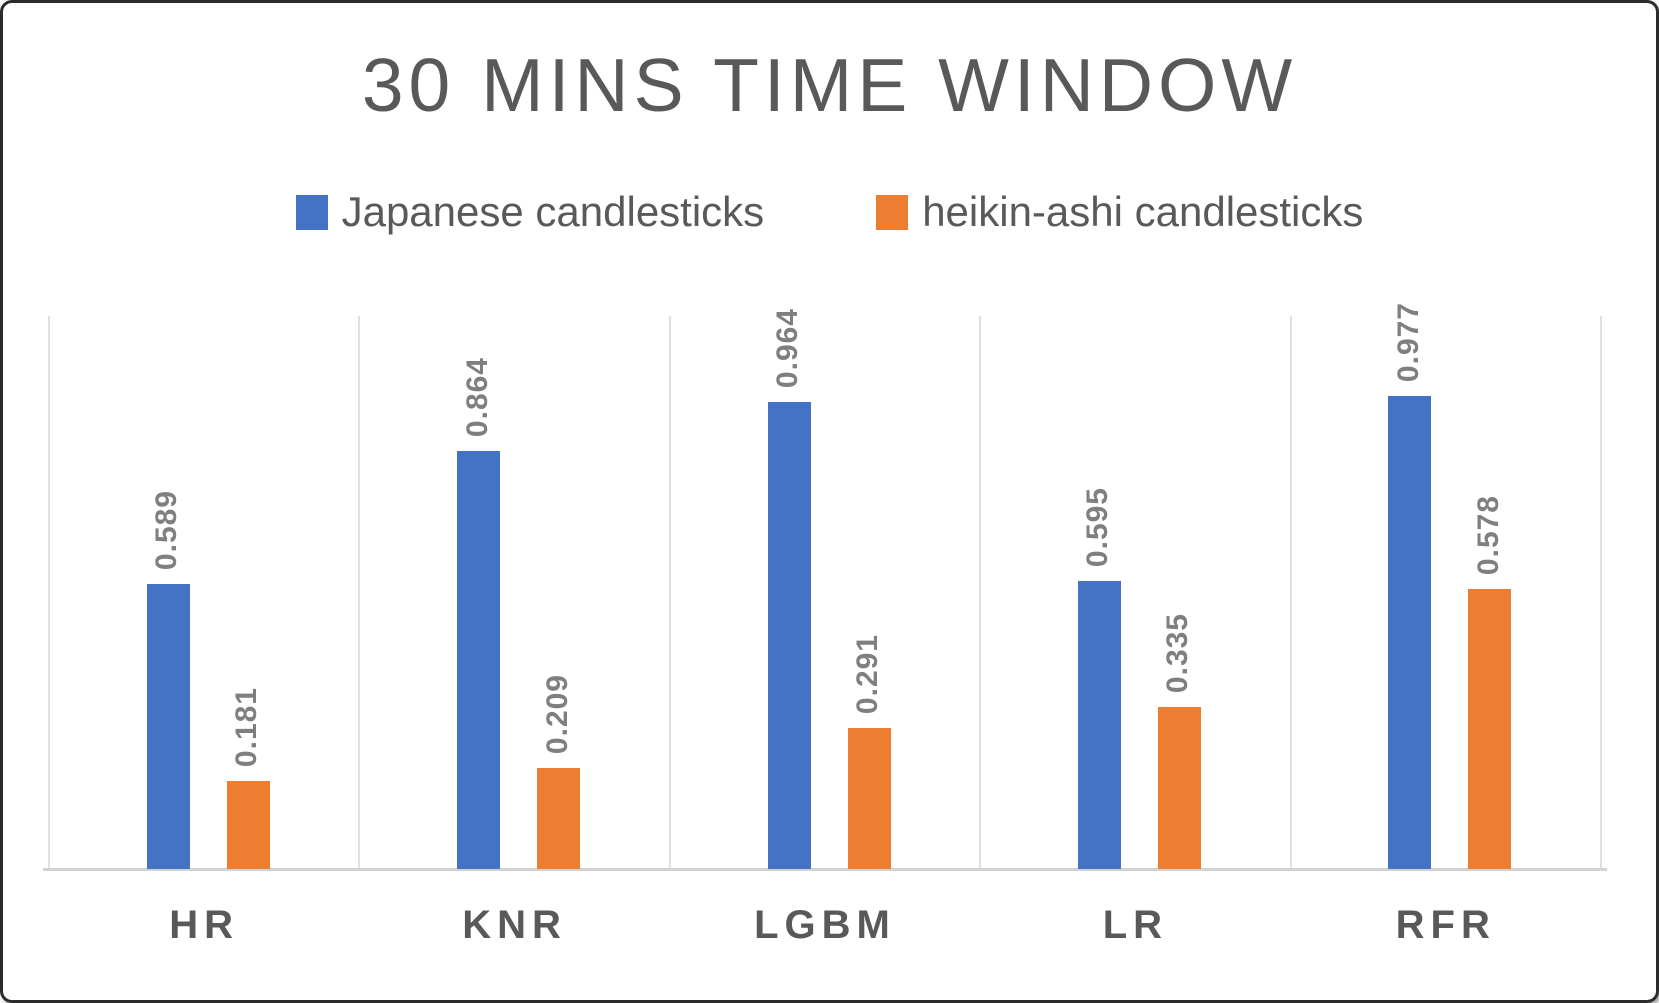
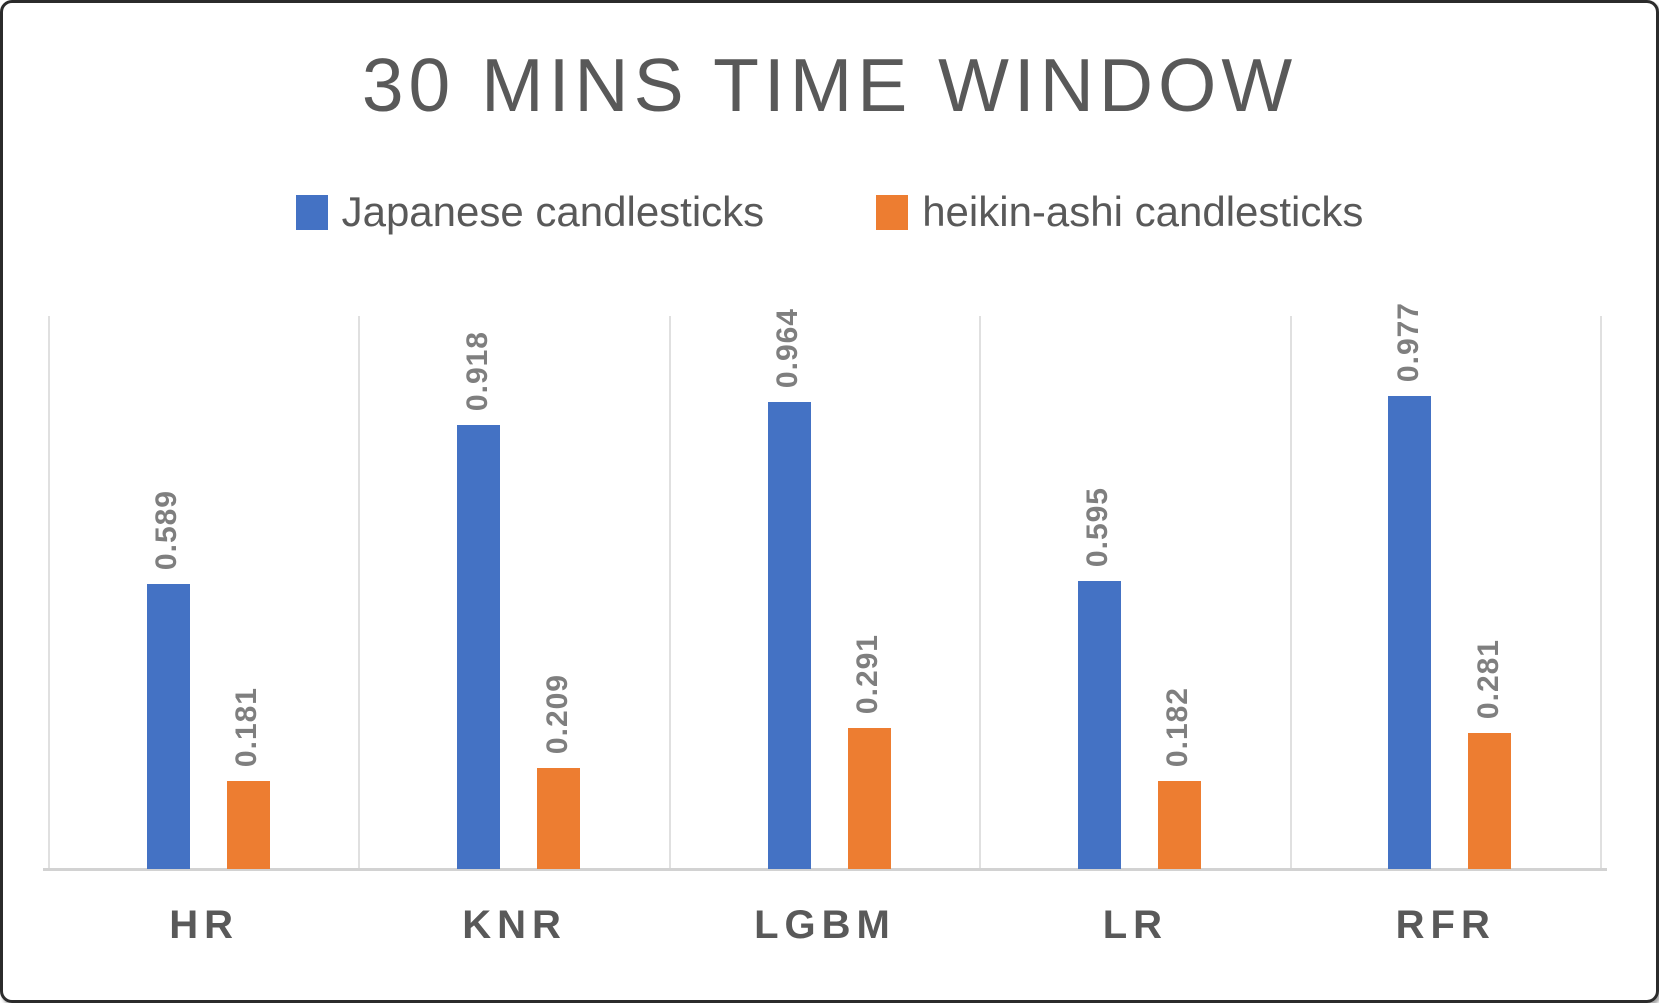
Japanese candlesticks/KNR: 0.864 -> 0.918
heikin-ashi candlesticks/LR: 0.335 -> 0.182
heikin-ashi candlesticks/RFR: 0.578 -> 0.281
